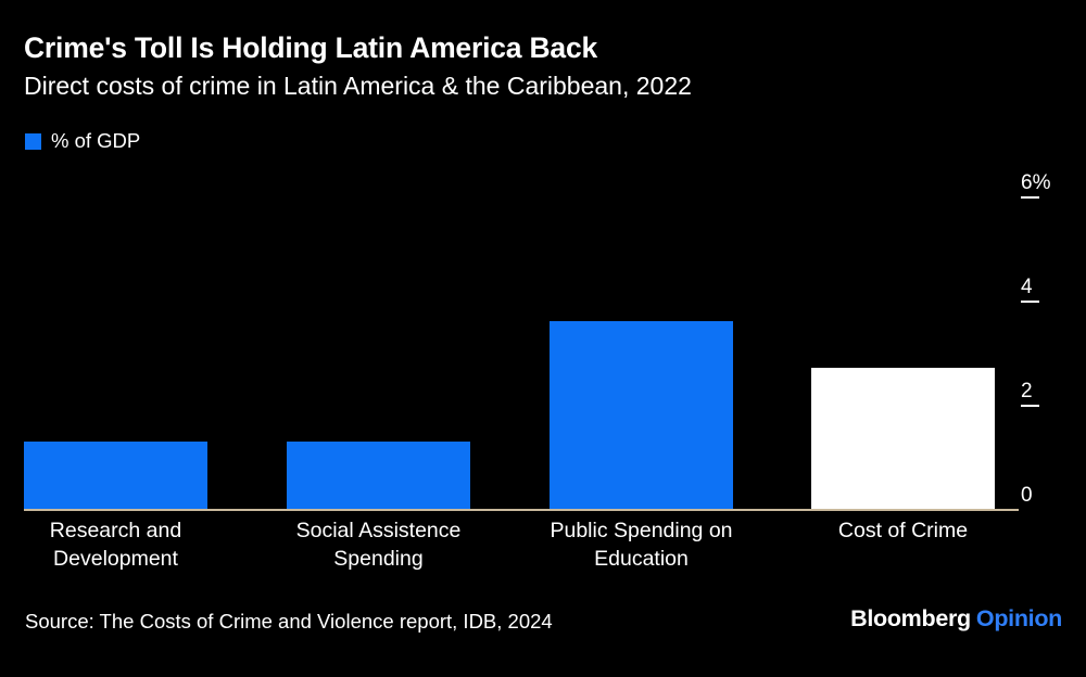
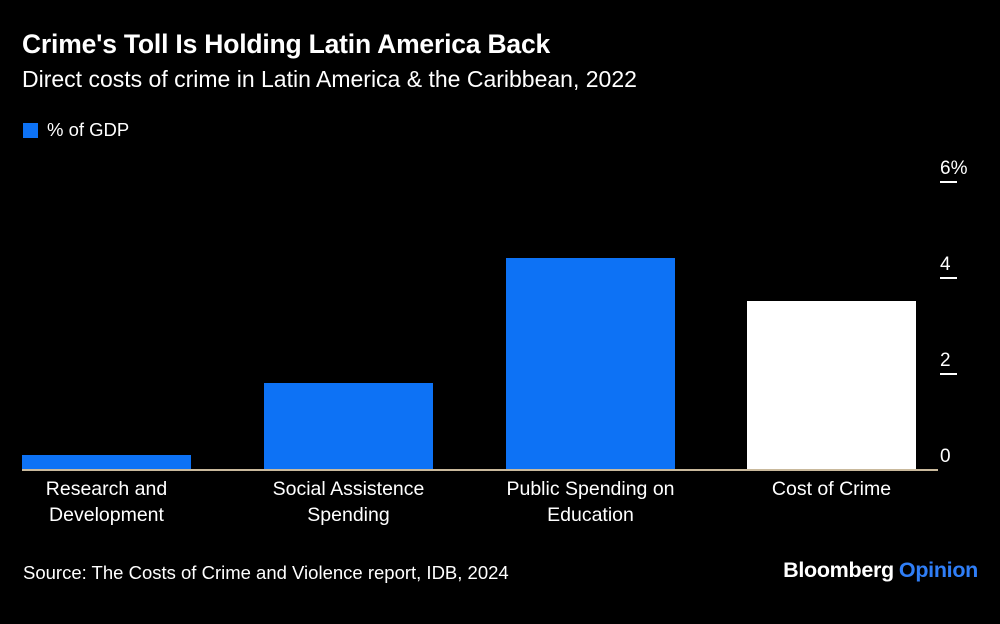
Research and Development: 1.3% -> 0.3%
Social Assistence Spending: 1.3% -> 1.8%
Public Spending on Education: 3.6% -> 4.4%
Cost of Crime: 2.7% -> 3.5%
